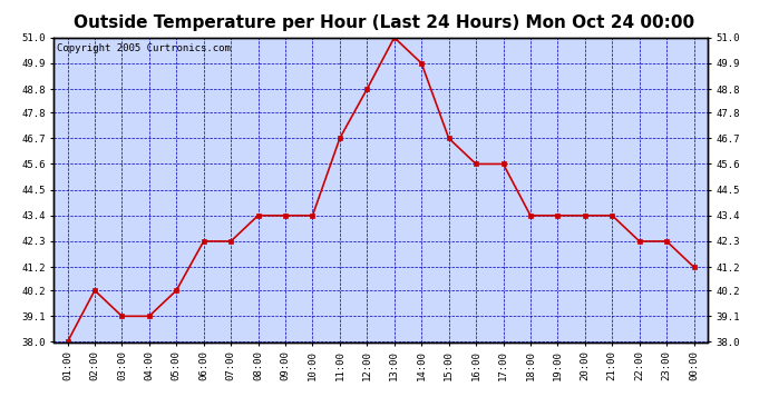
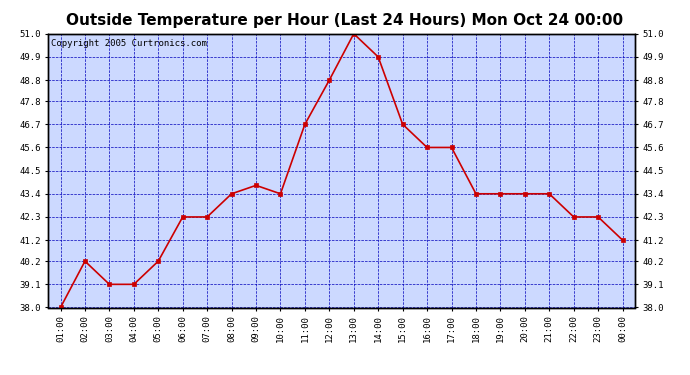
09:00: 43.4 -> 43.8
